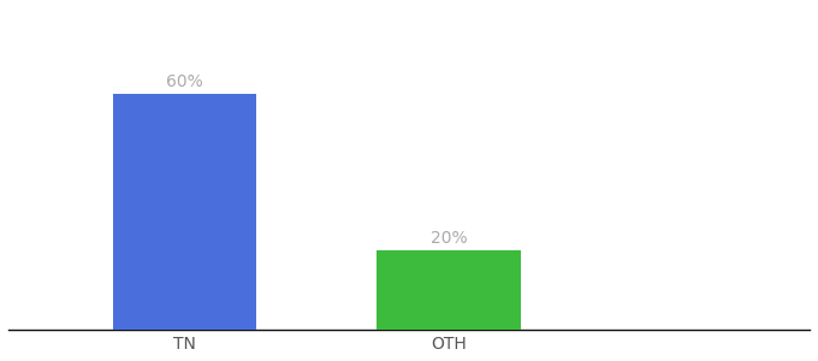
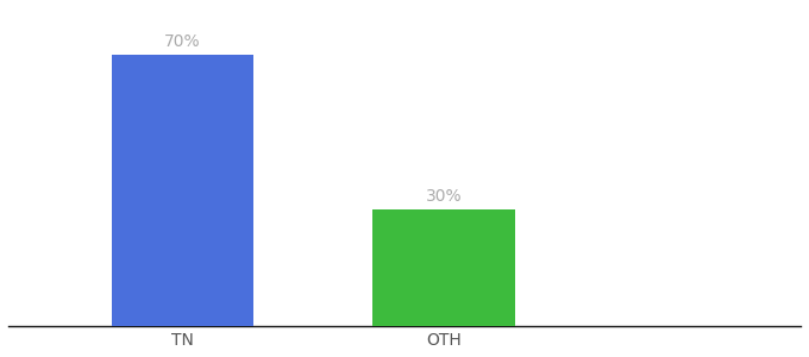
TN: 60% -> 70%
OTH: 20% -> 30%
